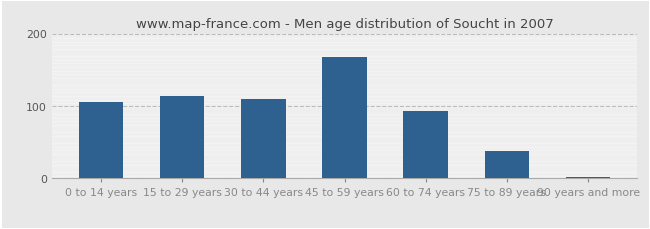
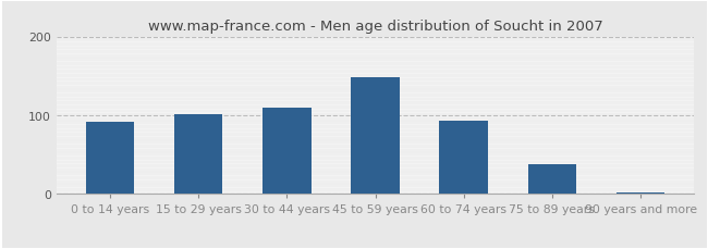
0 to 14 years: 106 -> 92
15 to 29 years: 114 -> 101
45 to 59 years: 168 -> 148
